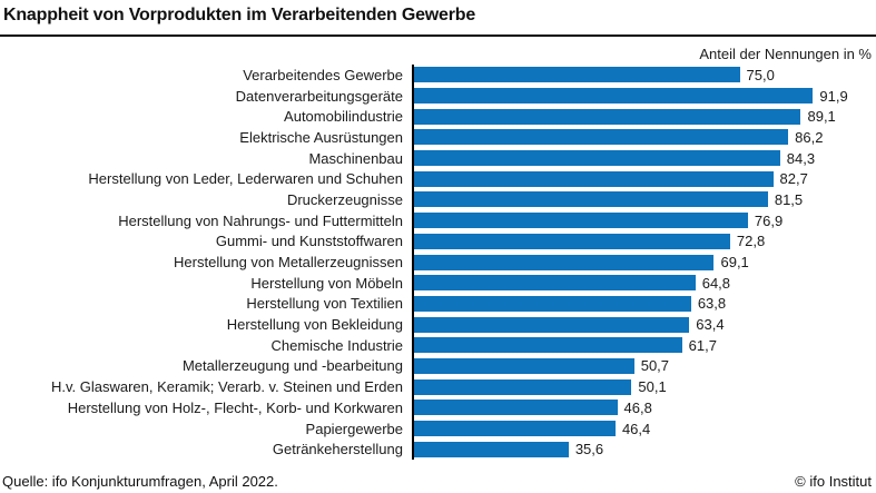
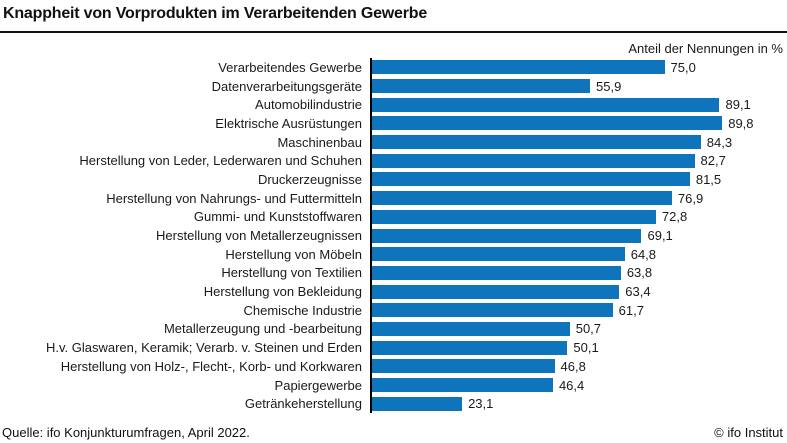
Datenverarbeitungsgeräte: 91,9 -> 55,9
Elektrische Ausrüstungen: 86,2 -> 89,8
Getränkeherstellung: 35,6 -> 23,1
